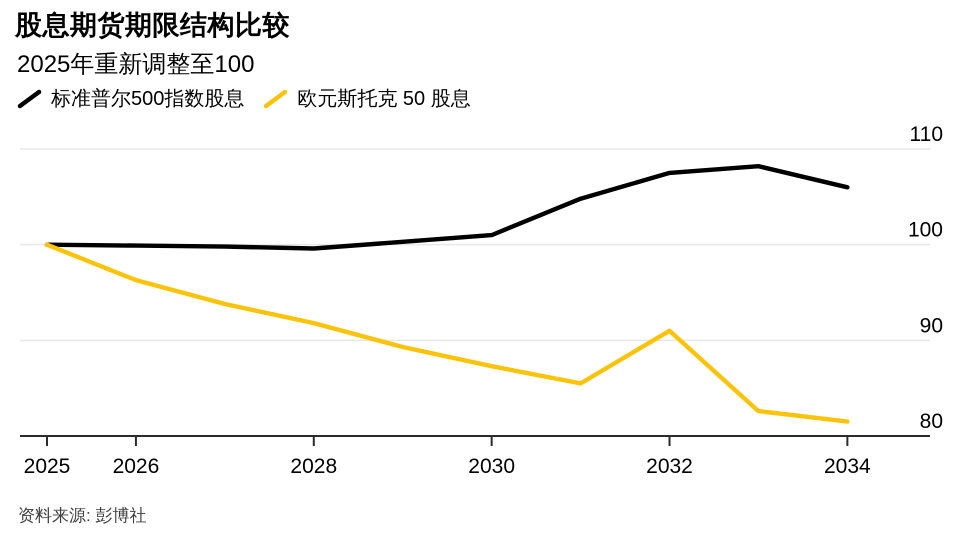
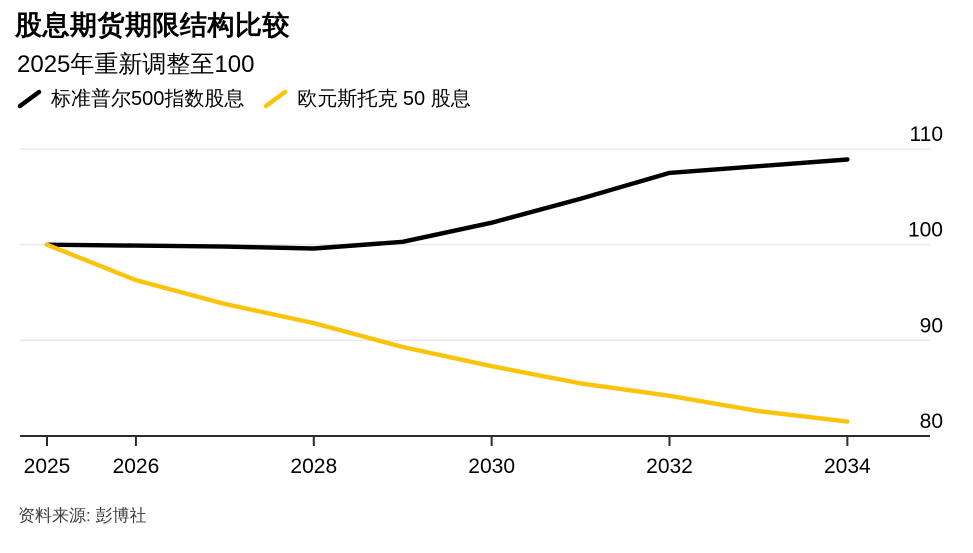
标准普尔500指数股息/2030: 101 -> 102
欧元斯托克 50 股息/2032: 91 -> 84
标准普尔500指数股息/2034: 106 -> 109
